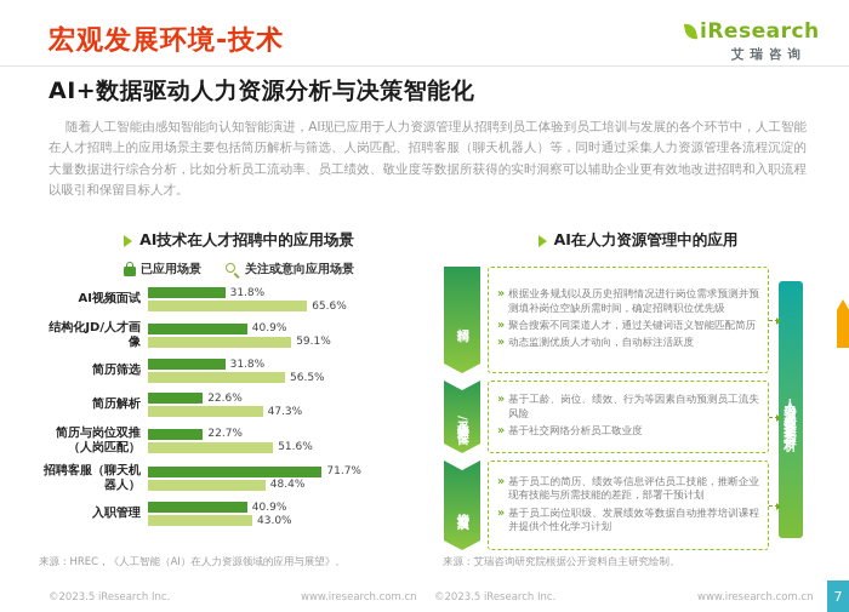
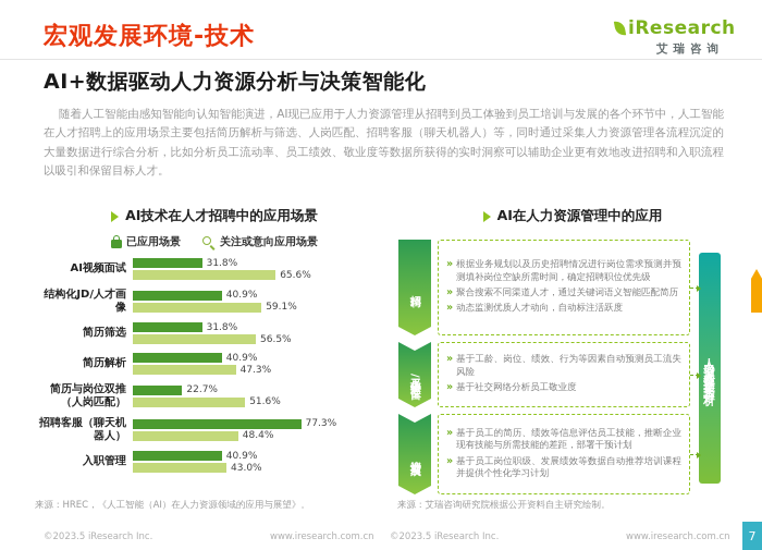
已应用场景/简历解析: 22.6% -> 40.9%
已应用场景/招聘客服（聊天机器人）: 71.7% -> 77.3%
